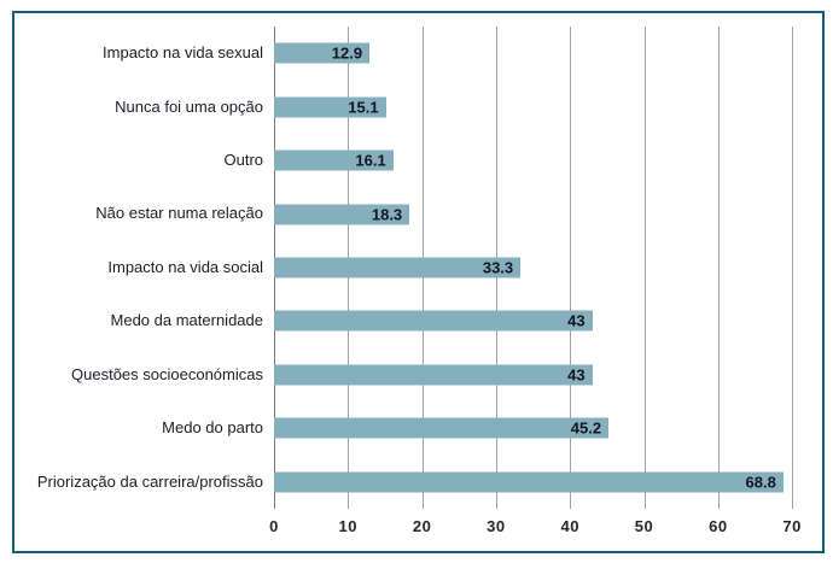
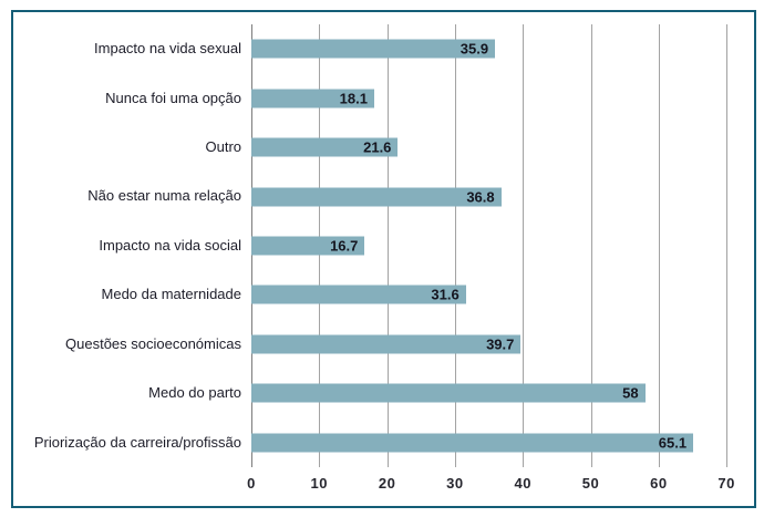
Impacto na vida sexual: 12.9 -> 35.9
Nunca foi uma opção: 15.1 -> 18.1
Outro: 16.1 -> 21.6
Não estar numa relação: 18.3 -> 36.8
Impacto na vida social: 33.3 -> 16.7
Medo da maternidade: 43 -> 31.6
Questões socioeconómicas: 43 -> 39.7
Medo do parto: 45.2 -> 58
Priorização da carreira/profissão: 68.8 -> 65.1
